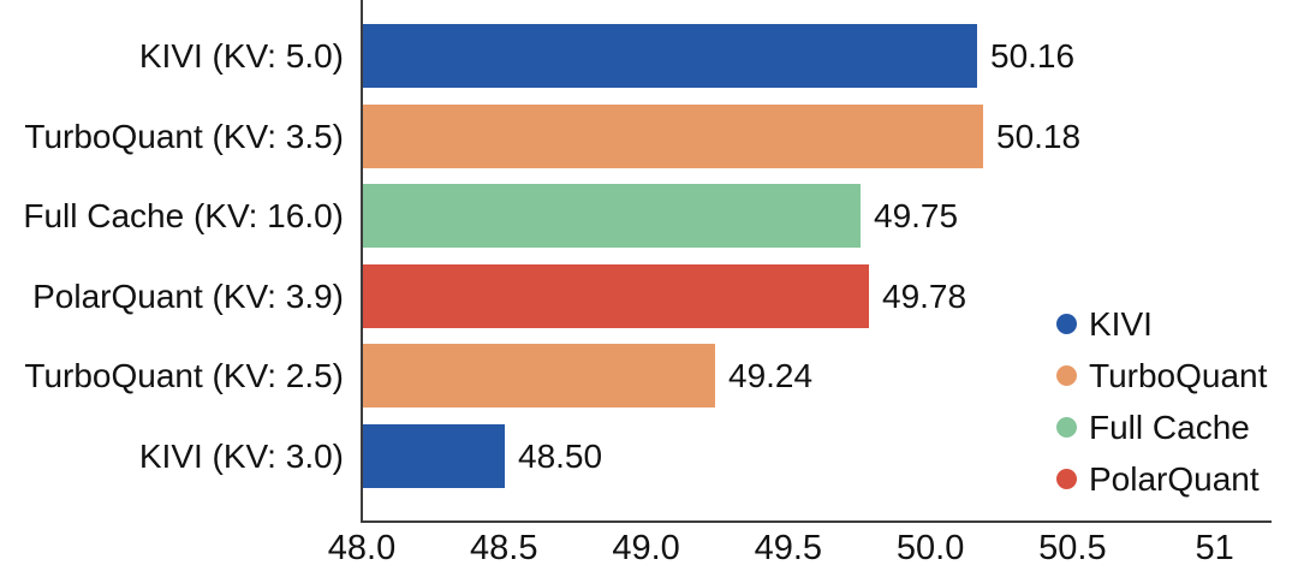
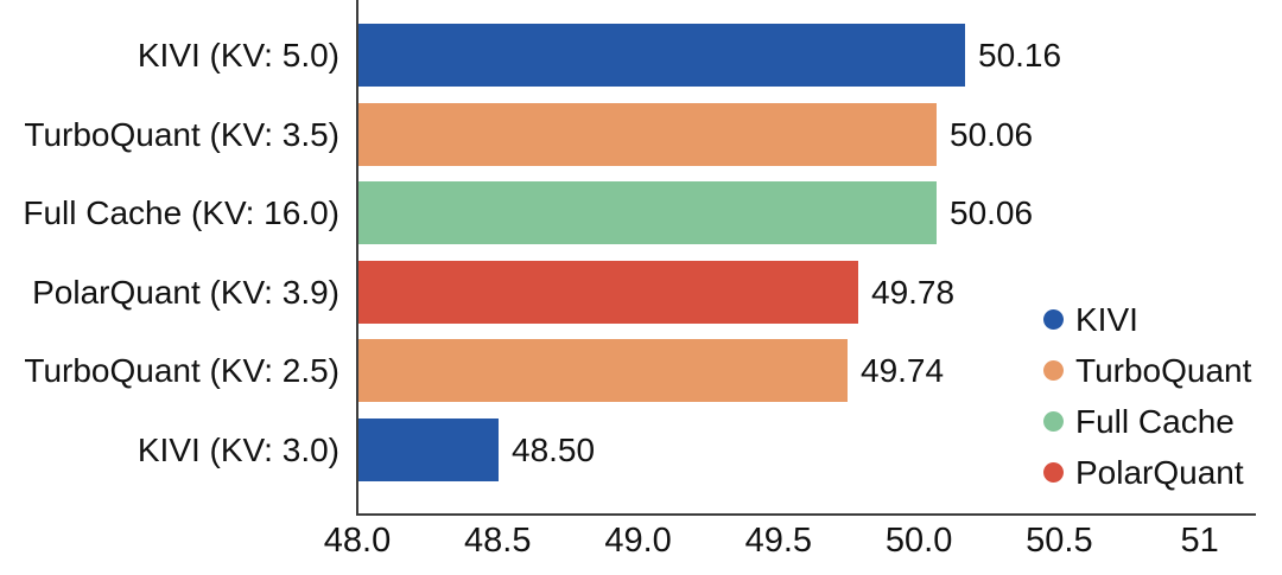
TurboQuant (KV: 3.5): 50.18 -> 50.06
Full Cache (KV: 16.0): 49.75 -> 50.06
TurboQuant (KV: 2.5): 49.24 -> 49.74
